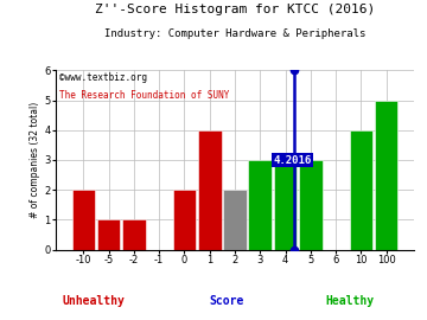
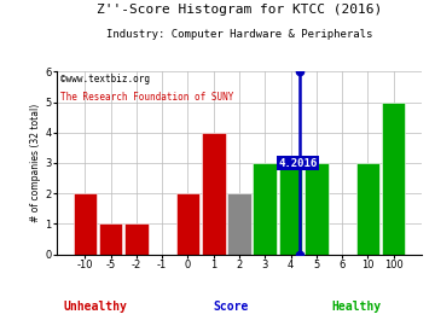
10: 4 -> 3
